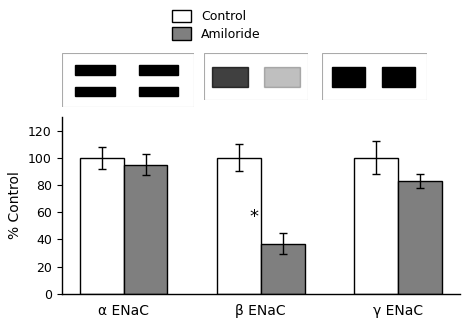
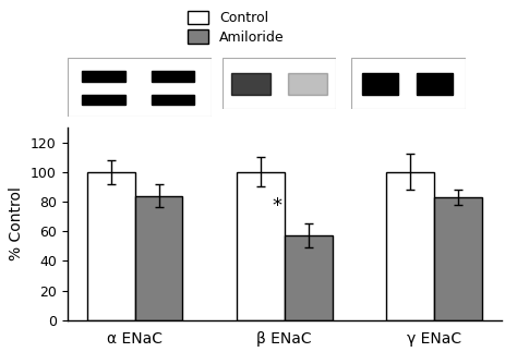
Amiloride/α ENaC: 95 -> 84
Amiloride/β ENaC: 37 -> 58
